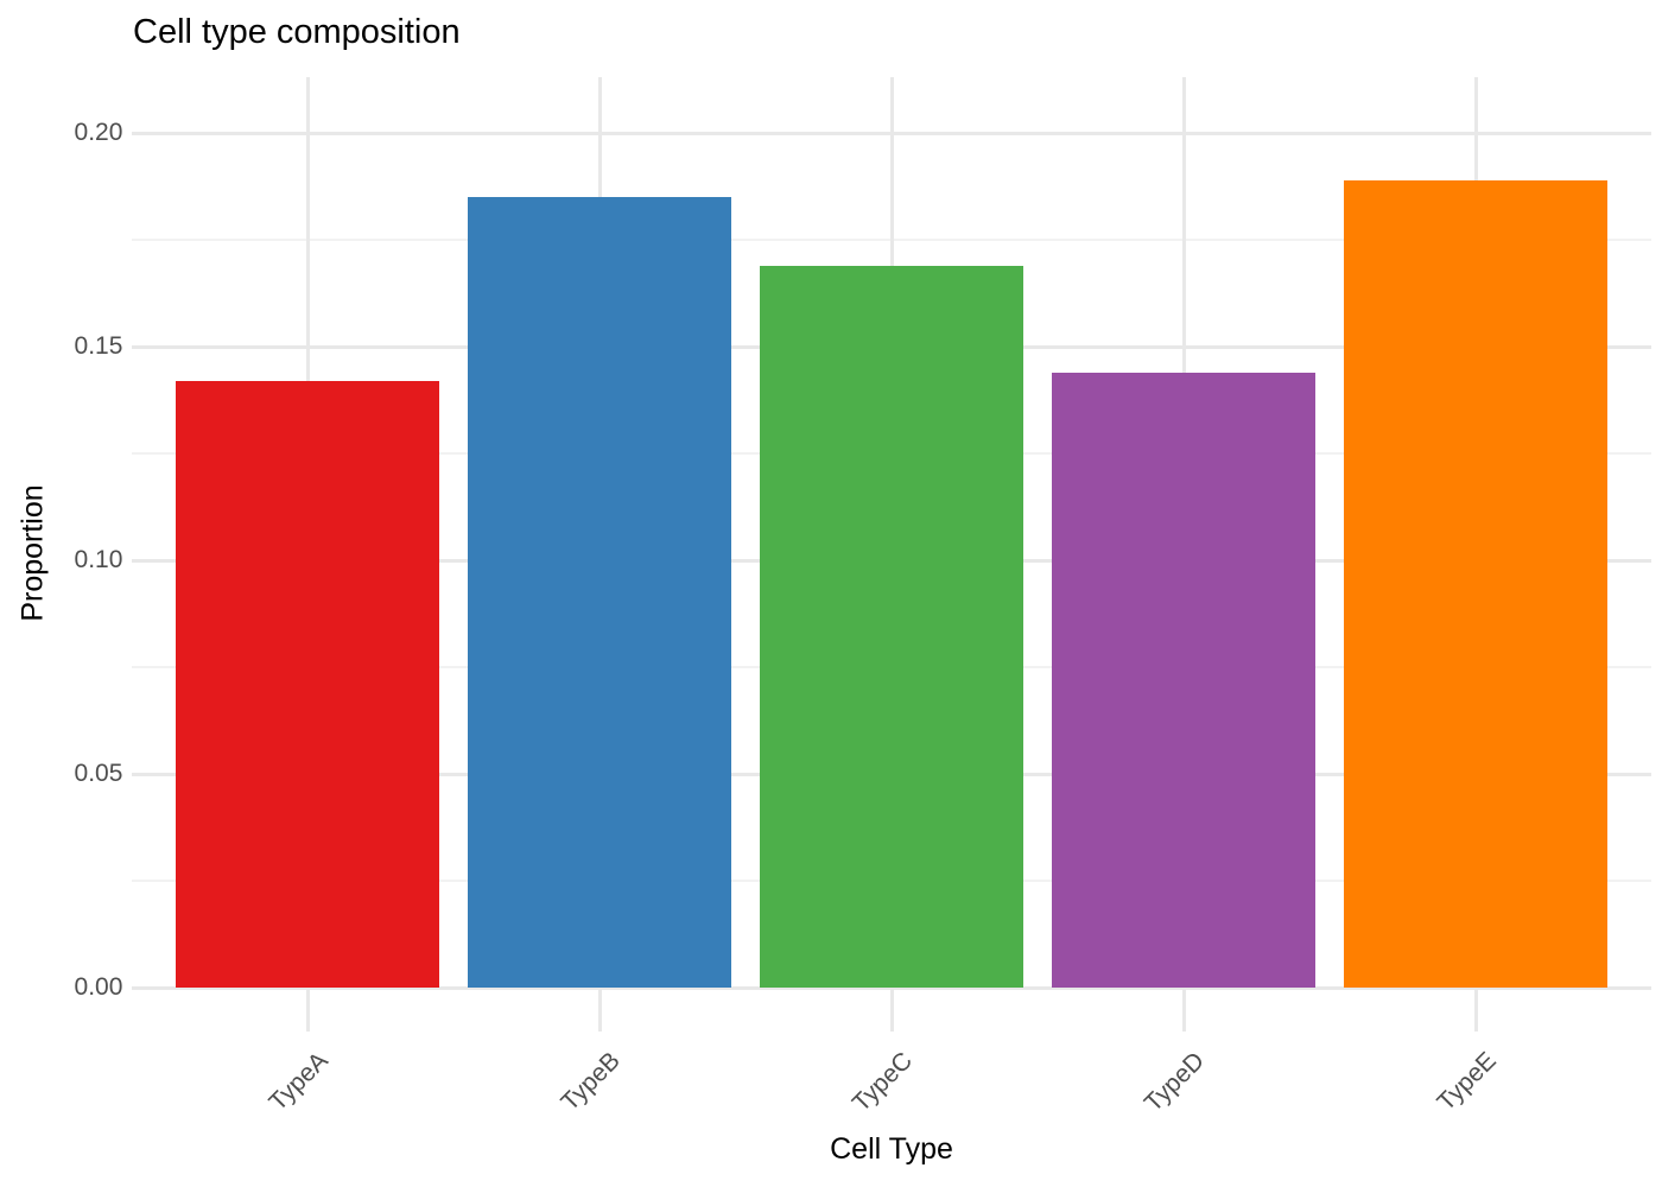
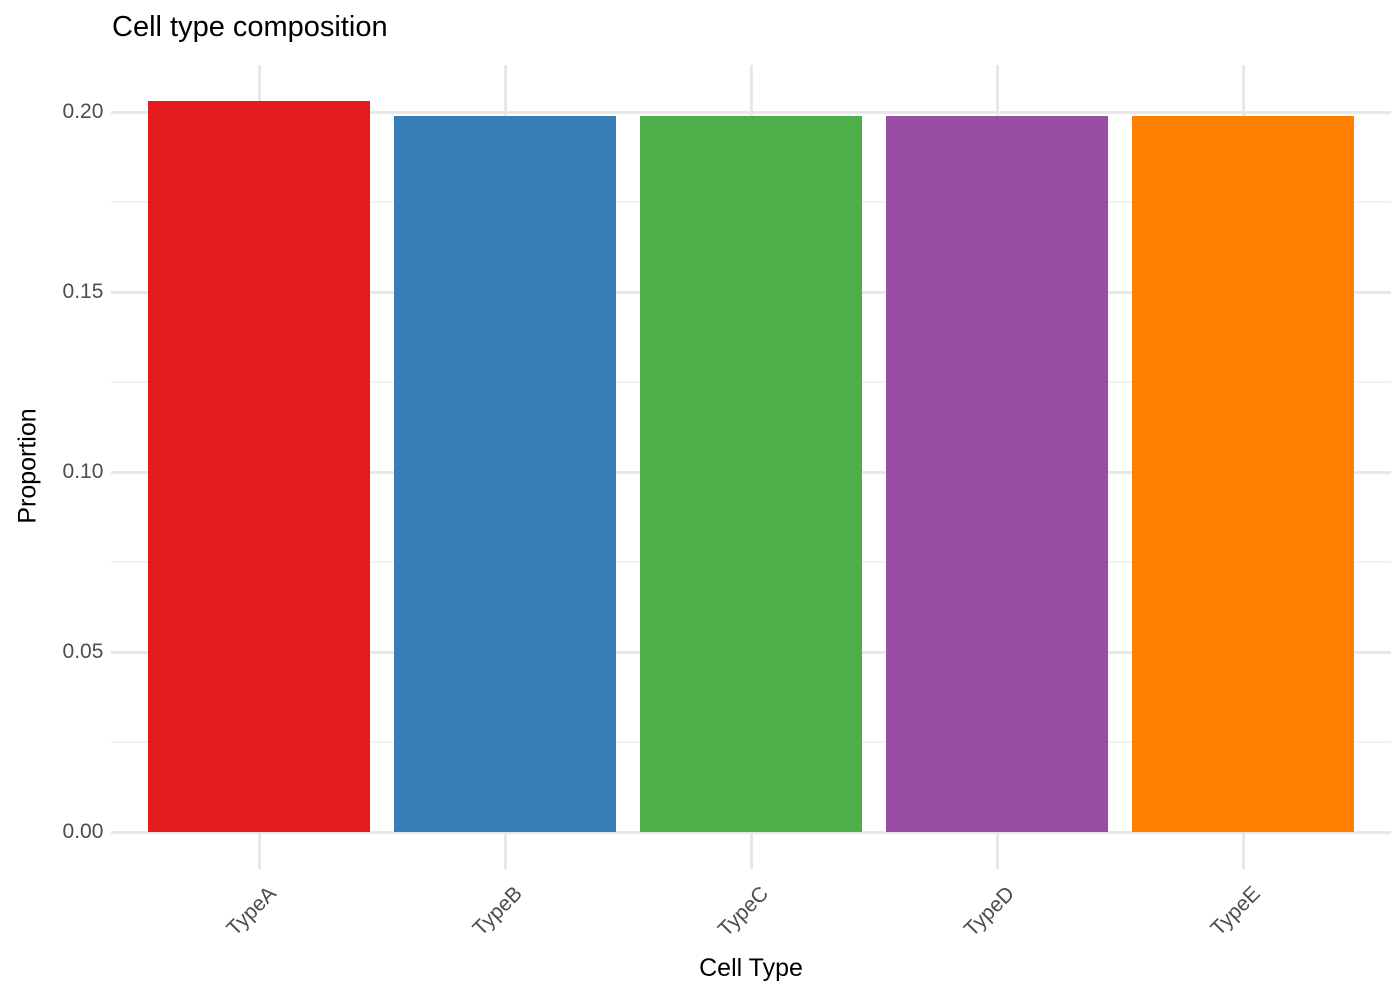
TypeA: 0.142 -> 0.203
TypeB: 0.185 -> 0.199
TypeC: 0.169 -> 0.199
TypeD: 0.144 -> 0.199
TypeE: 0.189 -> 0.199
